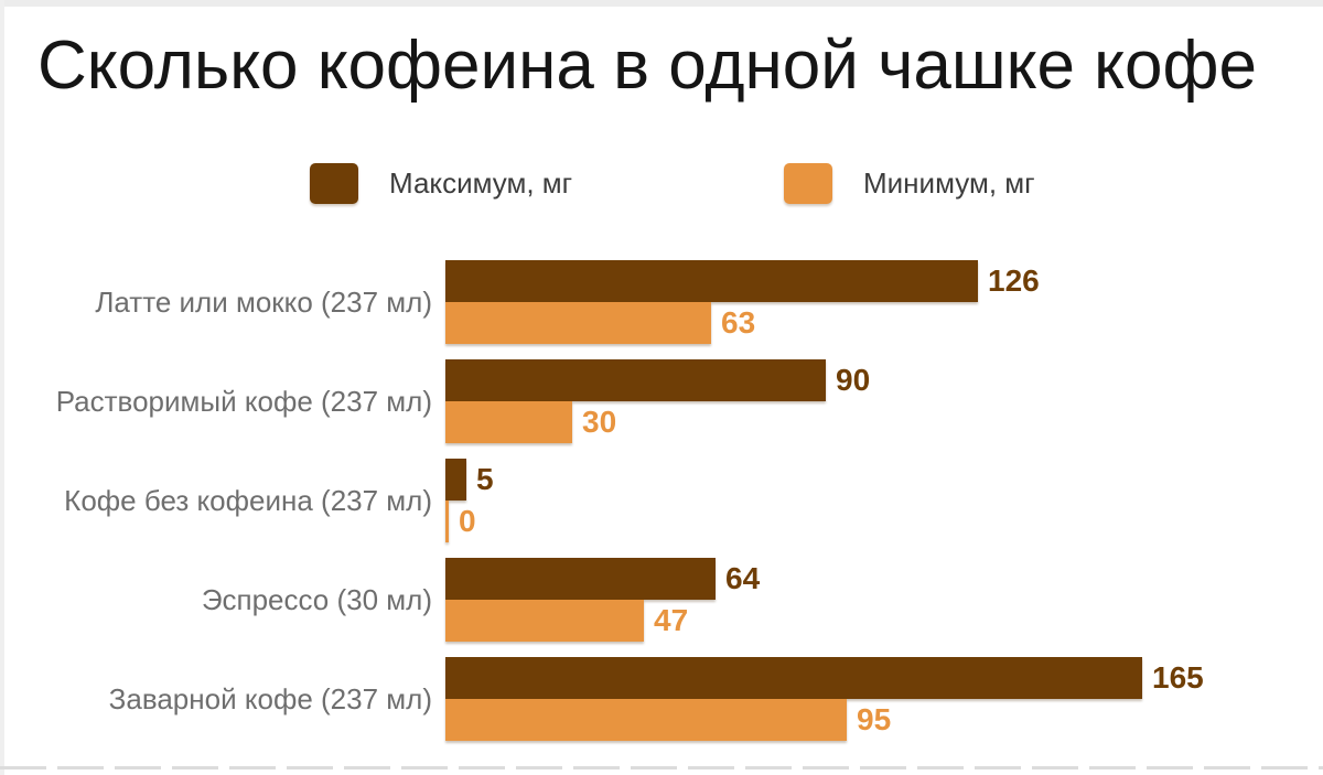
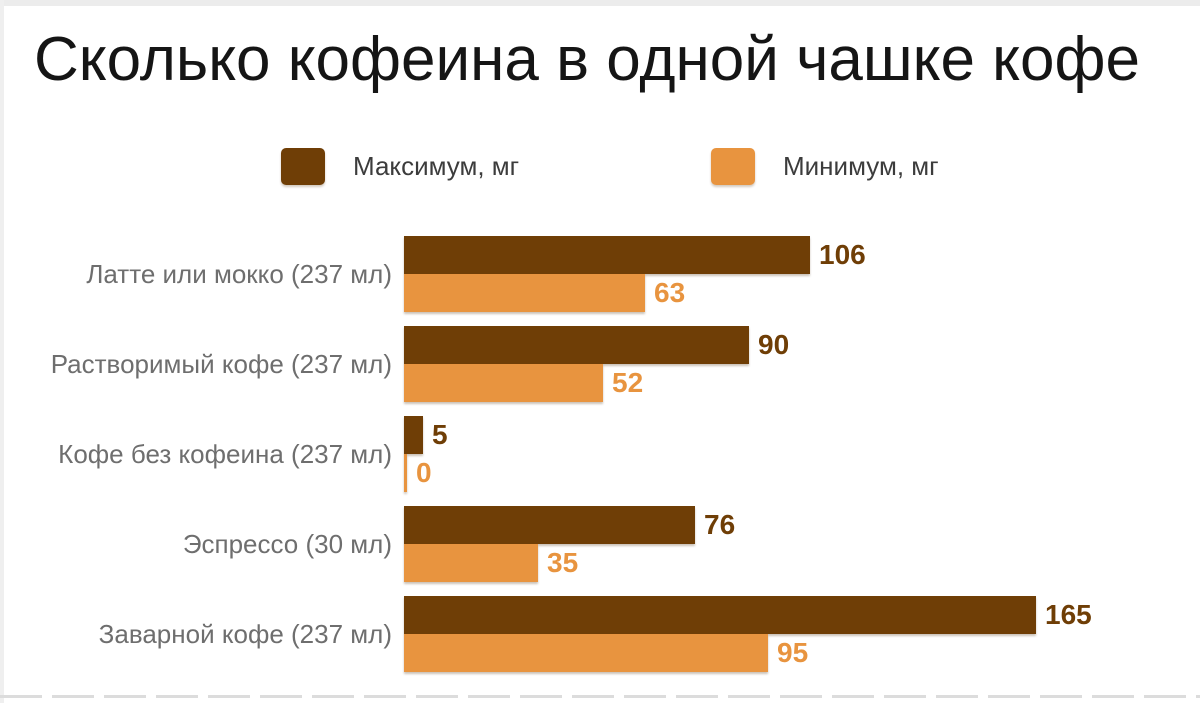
Максимум, мг/Латте или мокко (237 мл): 126 -> 106
Минимум, мг/Растворимый кофе (237 мл): 30 -> 52
Максимум, мг/Эспрессо (30 мл): 64 -> 76
Минимум, мг/Эспрессо (30 мл): 47 -> 35
